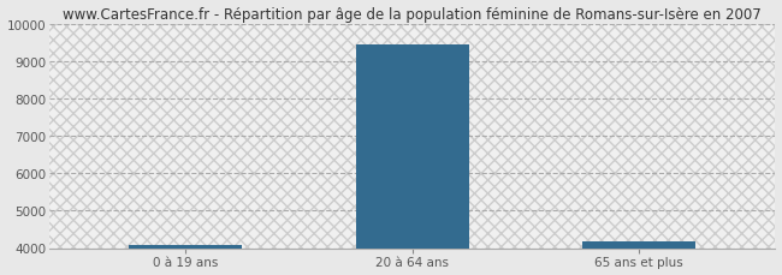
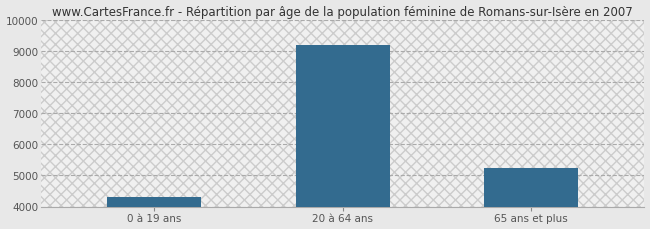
0 à 19 ans: 4080 -> 4300
20 à 64 ans: 9450 -> 9200
65 ans et plus: 4170 -> 5250
